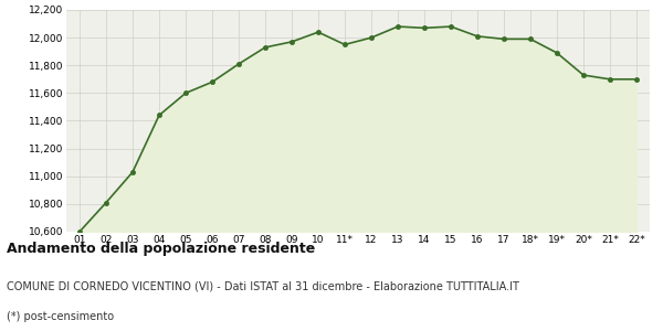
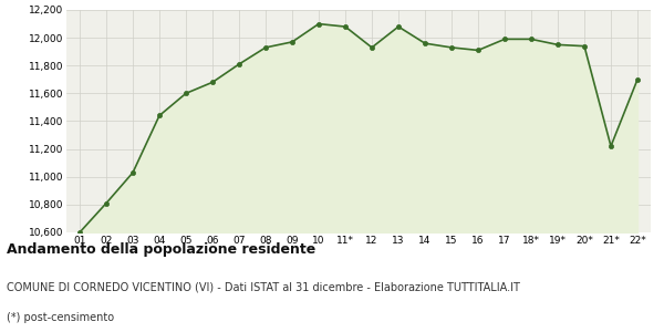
10: 12,040 -> 12,100
11*: 11,950 -> 12,080
12: 12,000 -> 11,930
14: 12,070 -> 11,960
15: 12,080 -> 11,930
16: 12,010 -> 11,910
19*: 11,890 -> 11,950
20*: 11,730 -> 11,940
21*: 11,700 -> 11,220
